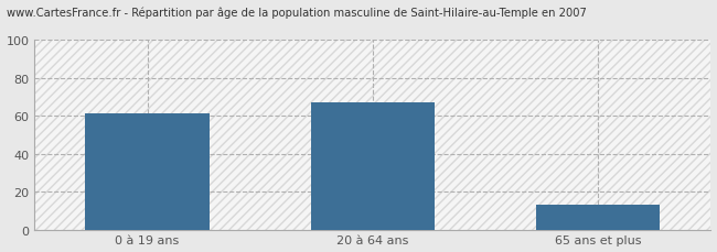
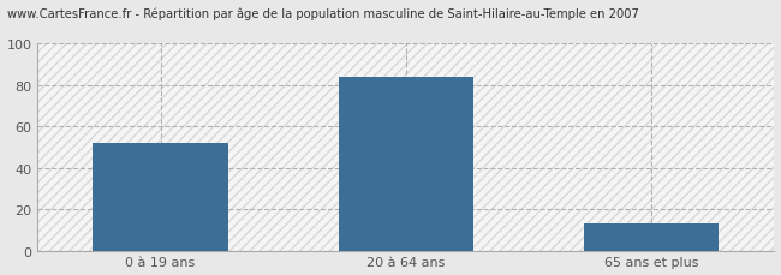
0 à 19 ans: 61 -> 52
20 à 64 ans: 67 -> 84
